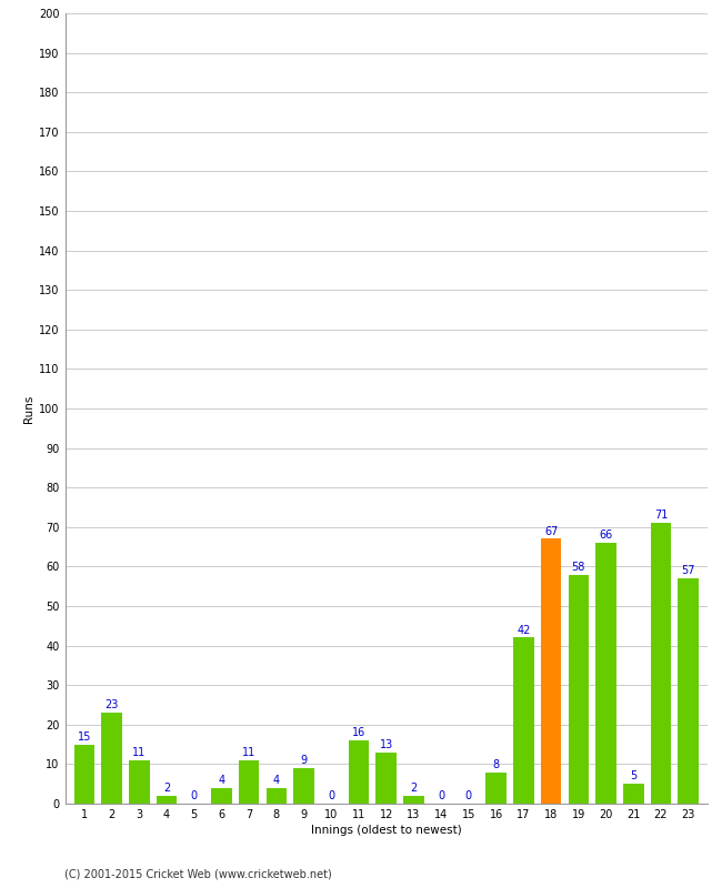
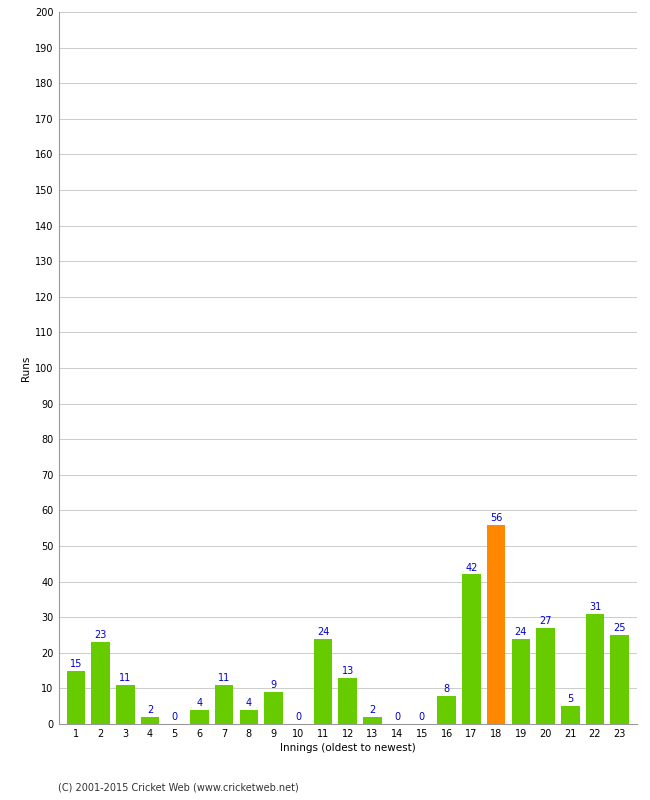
11: 16 -> 24
18: 67 -> 56
19: 58 -> 24
20: 66 -> 27
22: 71 -> 31
23: 57 -> 25
